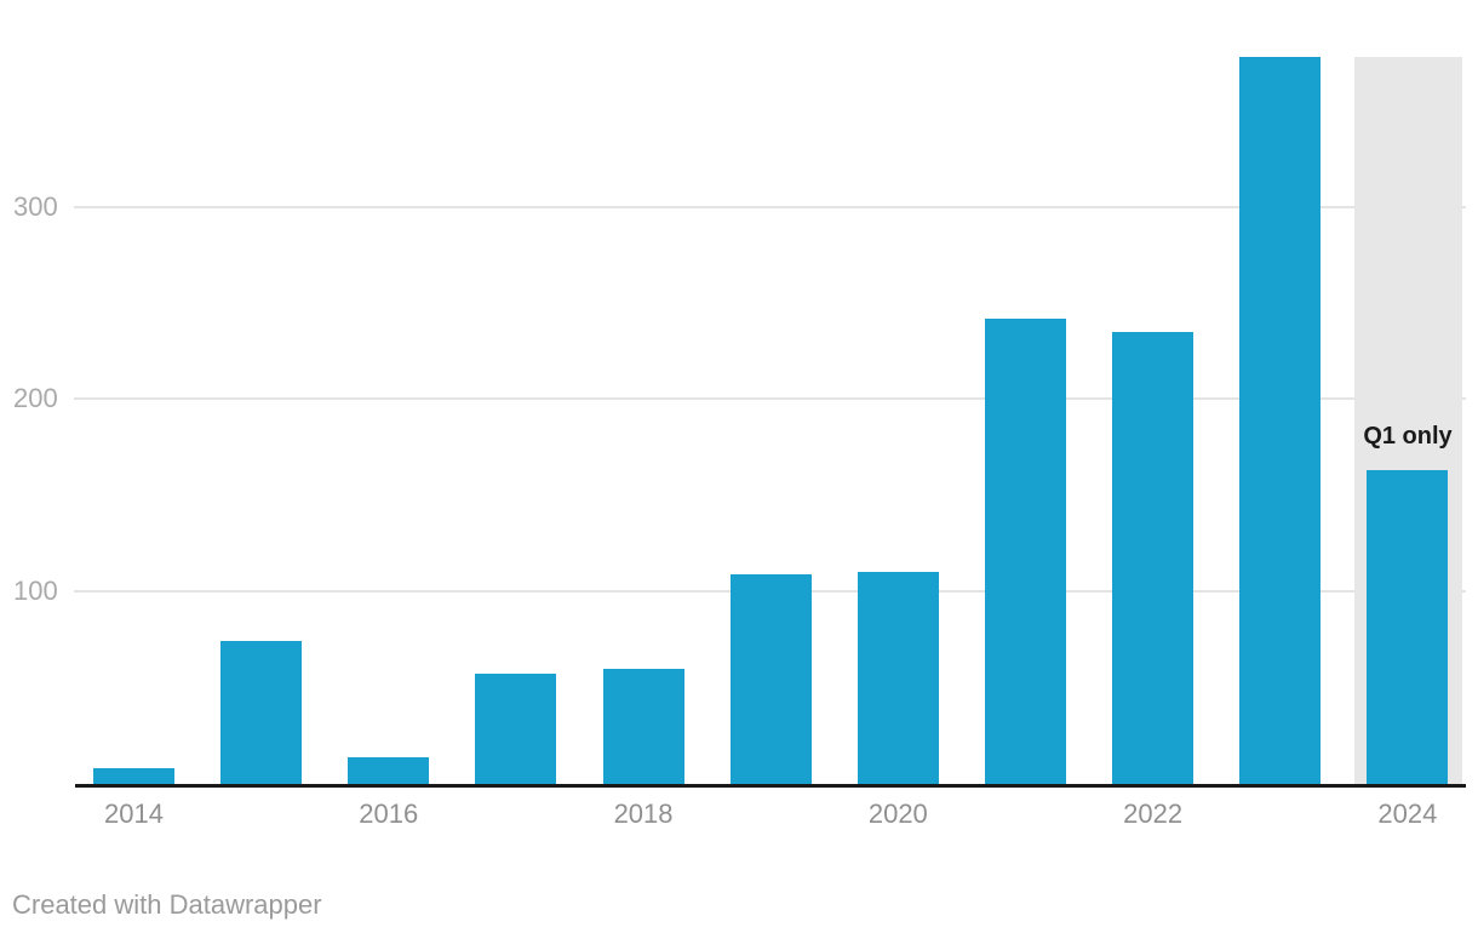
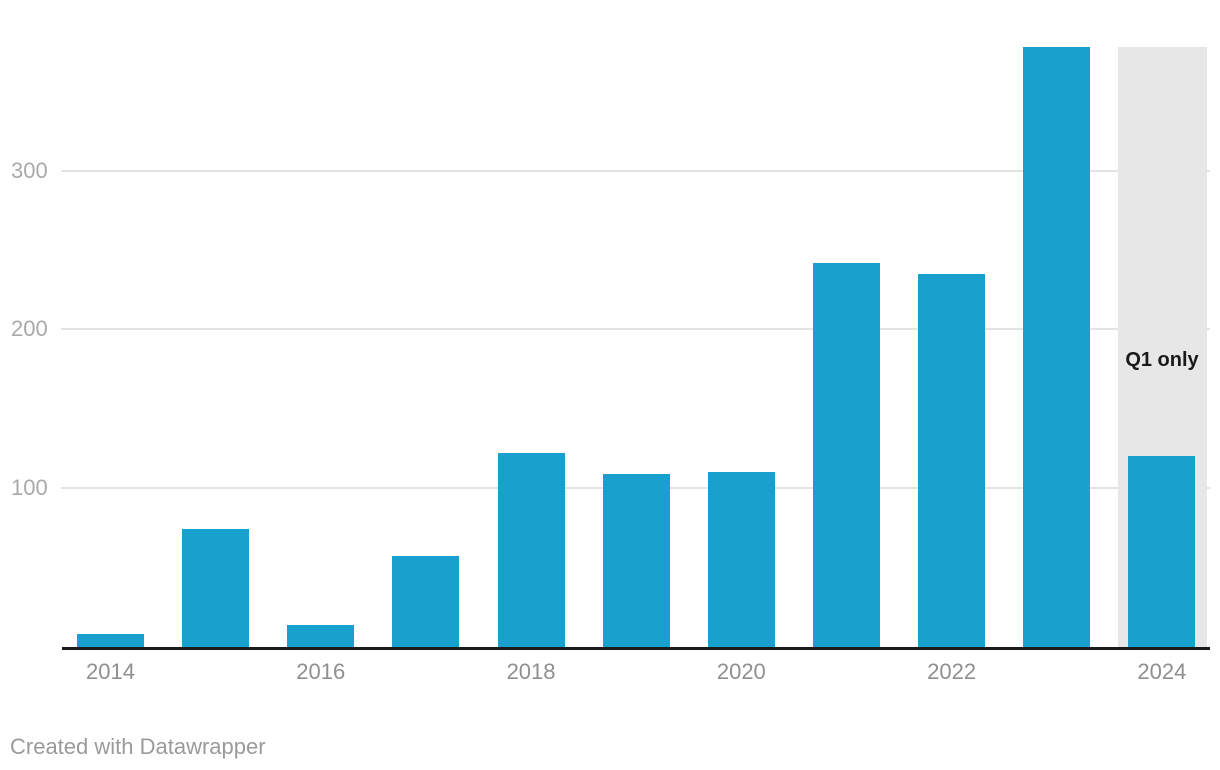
2018: 60 -> 122
2024: 163 -> 120
